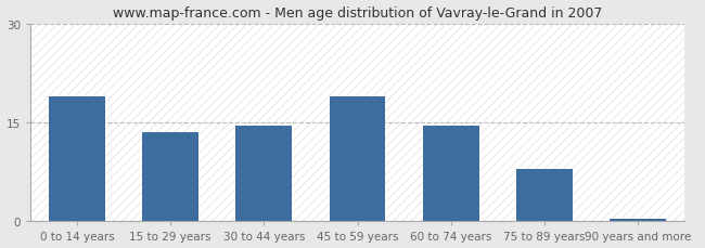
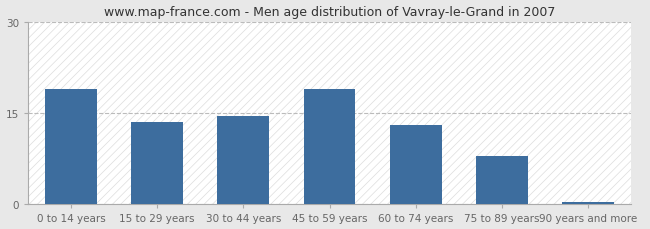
60 to 74 years: 14.5 -> 13.0
